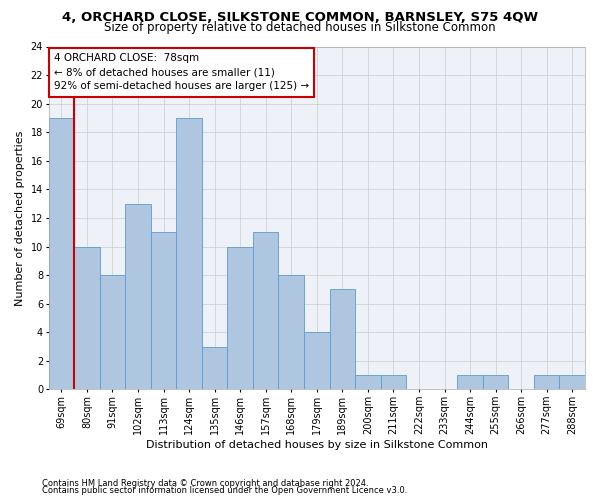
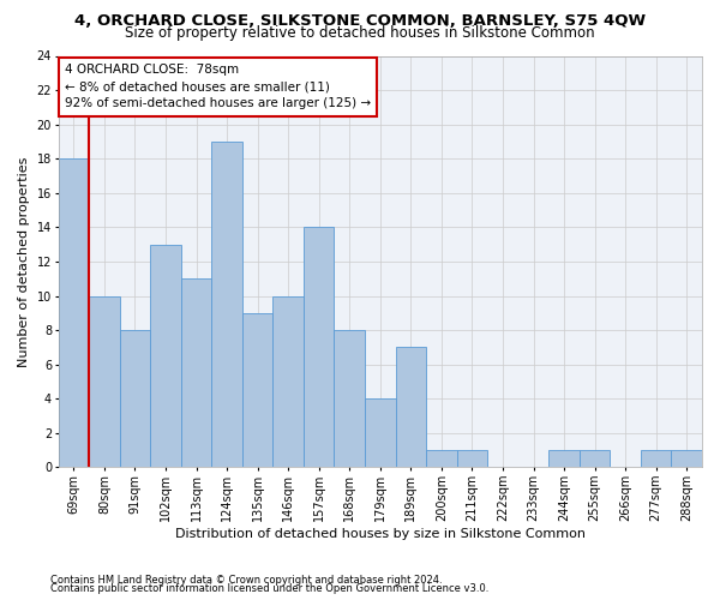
69sqm: 19 -> 18
135sqm: 3 -> 9
157sqm: 11 -> 14
